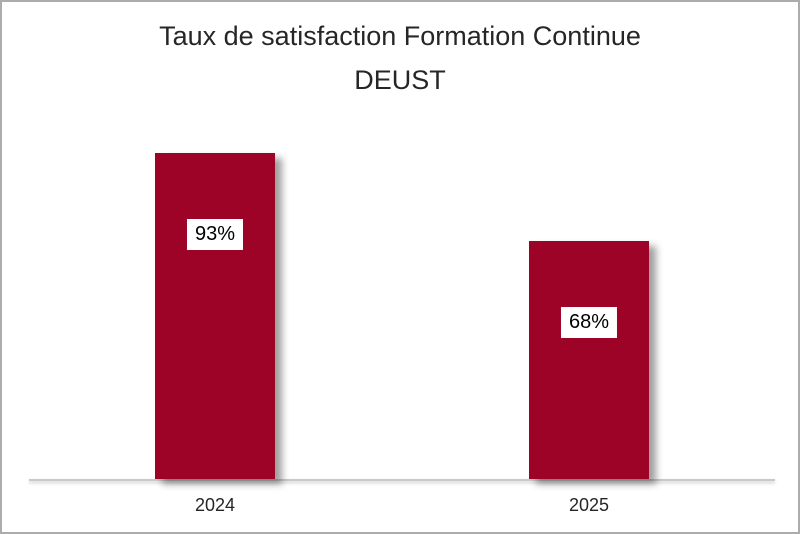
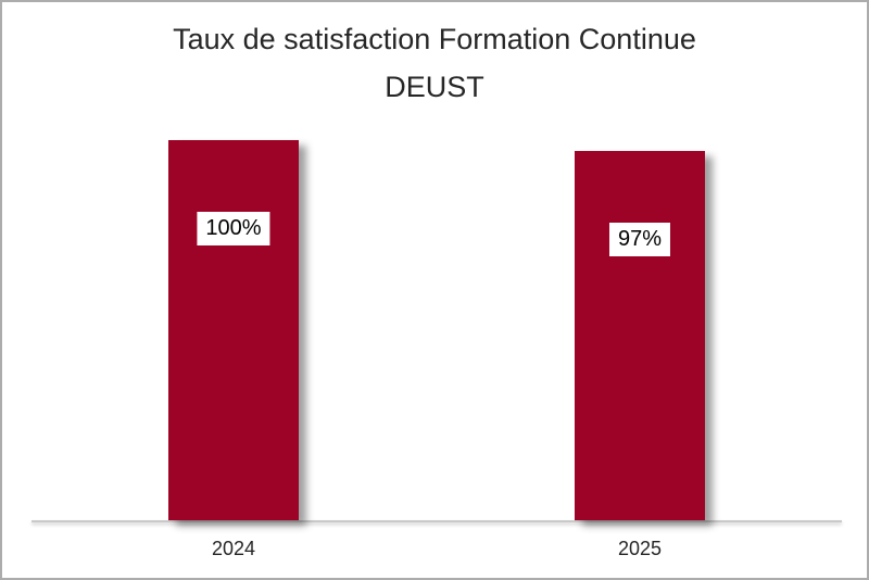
2024: 93% -> 100%
2025: 68% -> 97%
